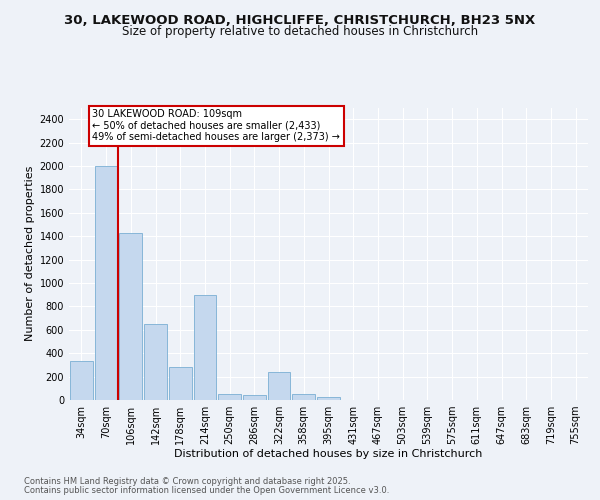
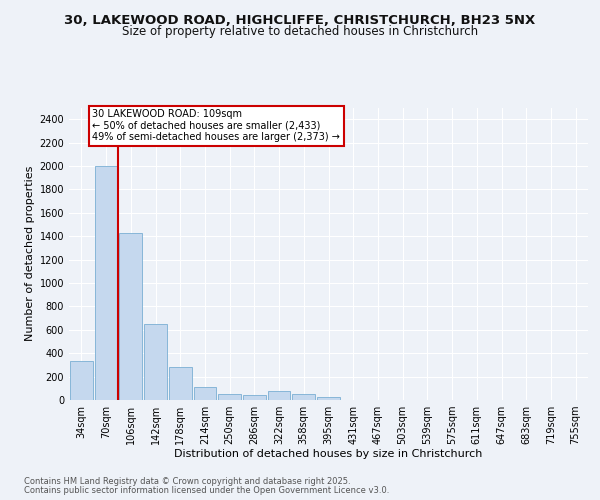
214sqm: 900 -> 110
322sqm: 240 -> 80
